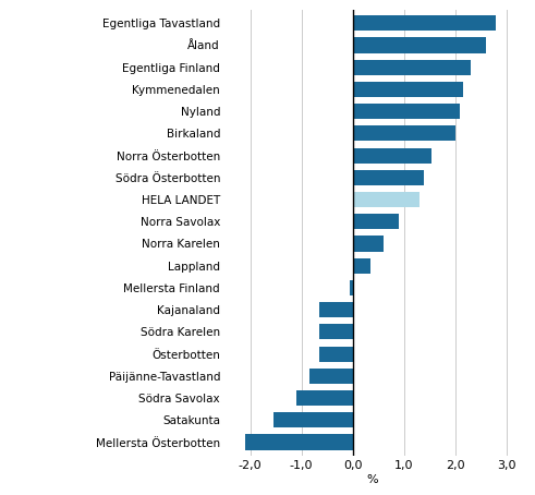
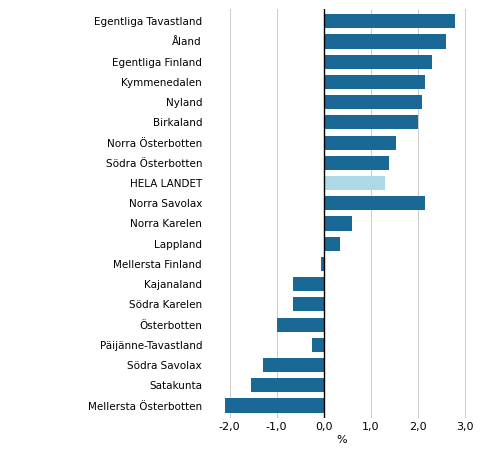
Norra Savolax: 0,90 -> 2,15
Österbotten: -0,65 -> -1,00
Päijänne-Tavastland: -0,85 -> -0,25
Södra Savolax: -1,10 -> -1,30
